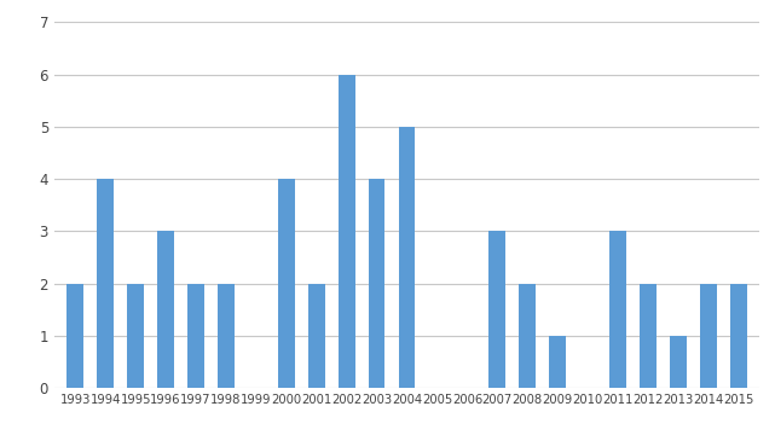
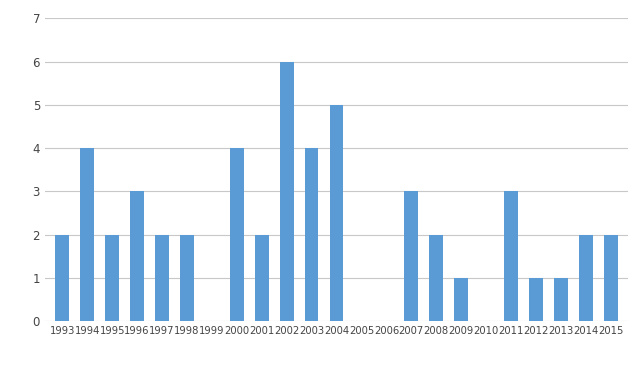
2012: 2 -> 1
